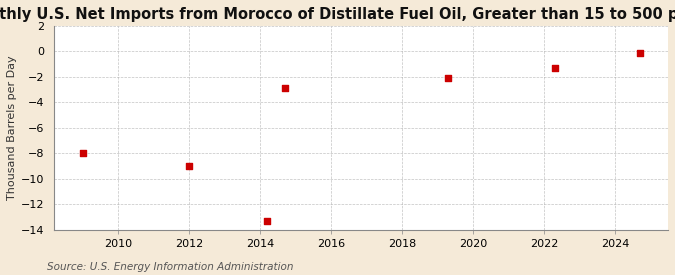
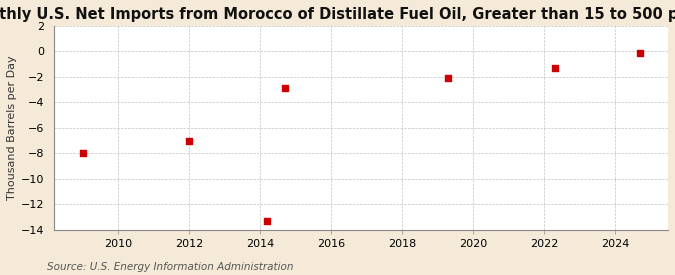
2012: -9.0 -> -7.0
